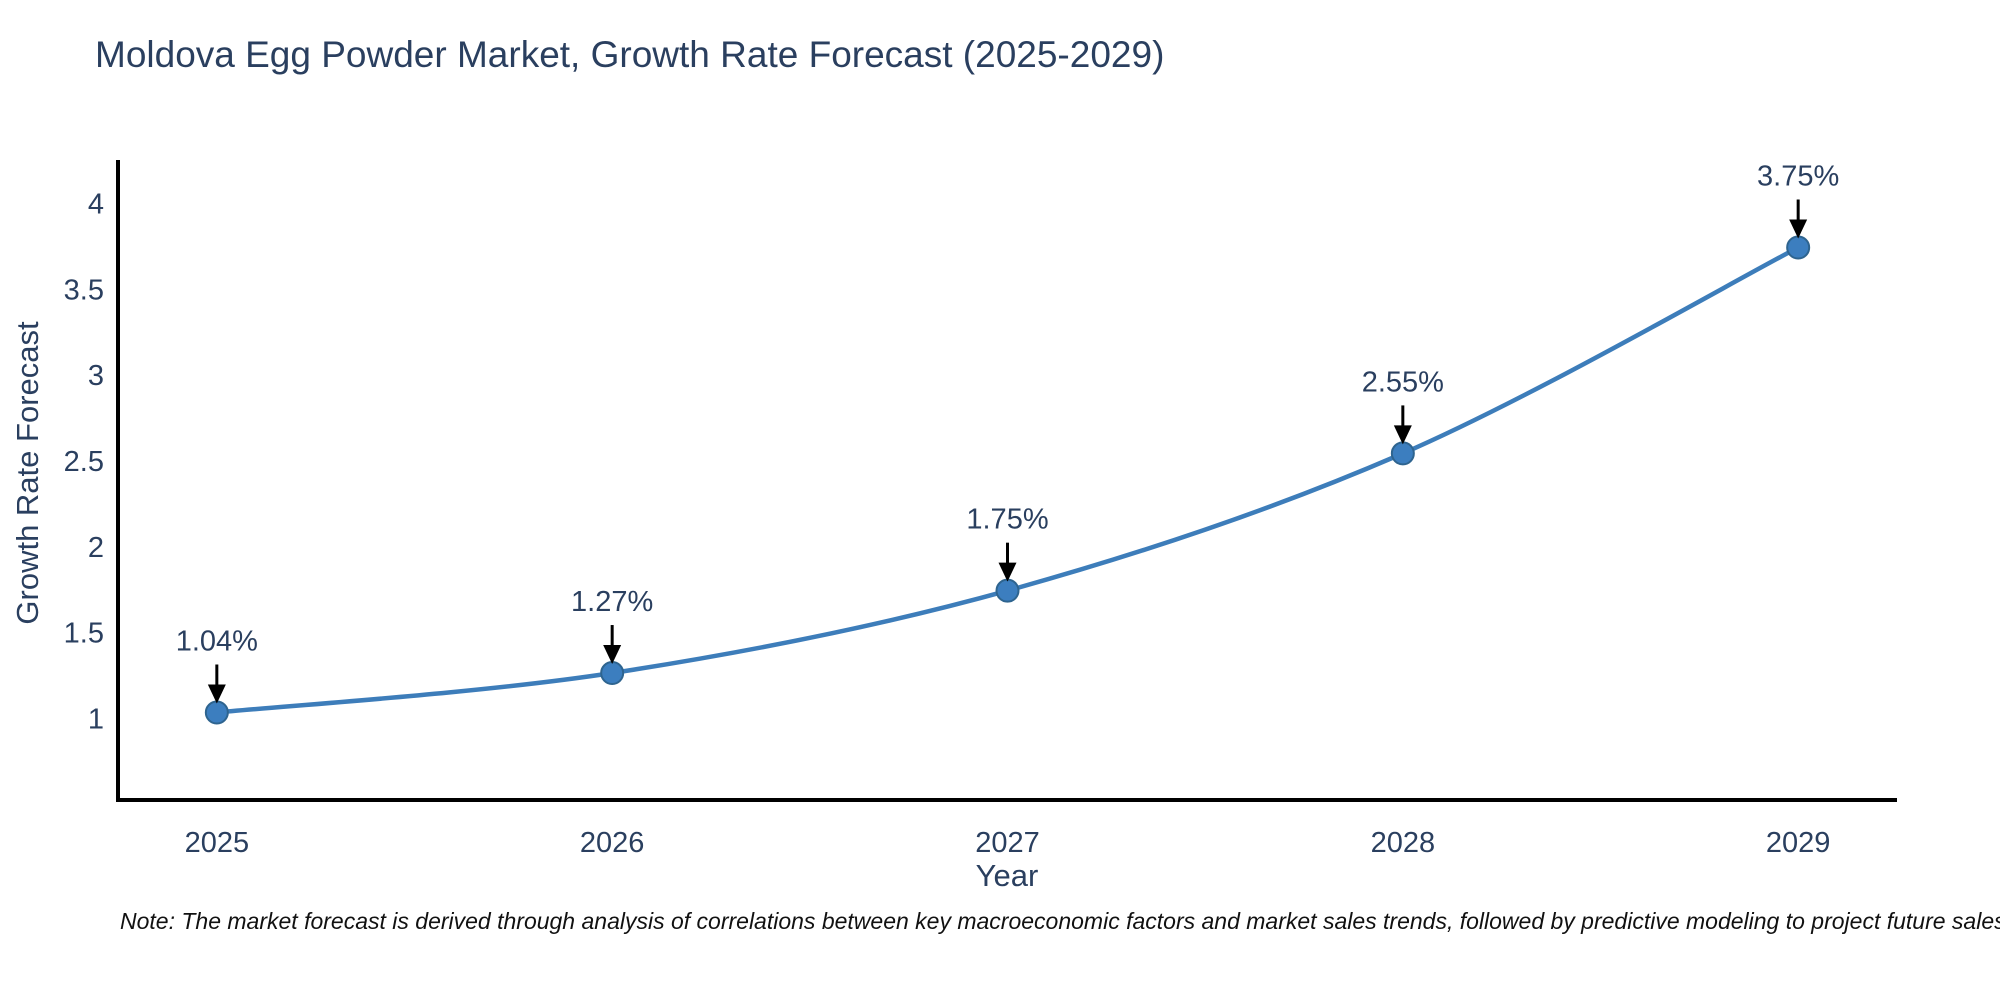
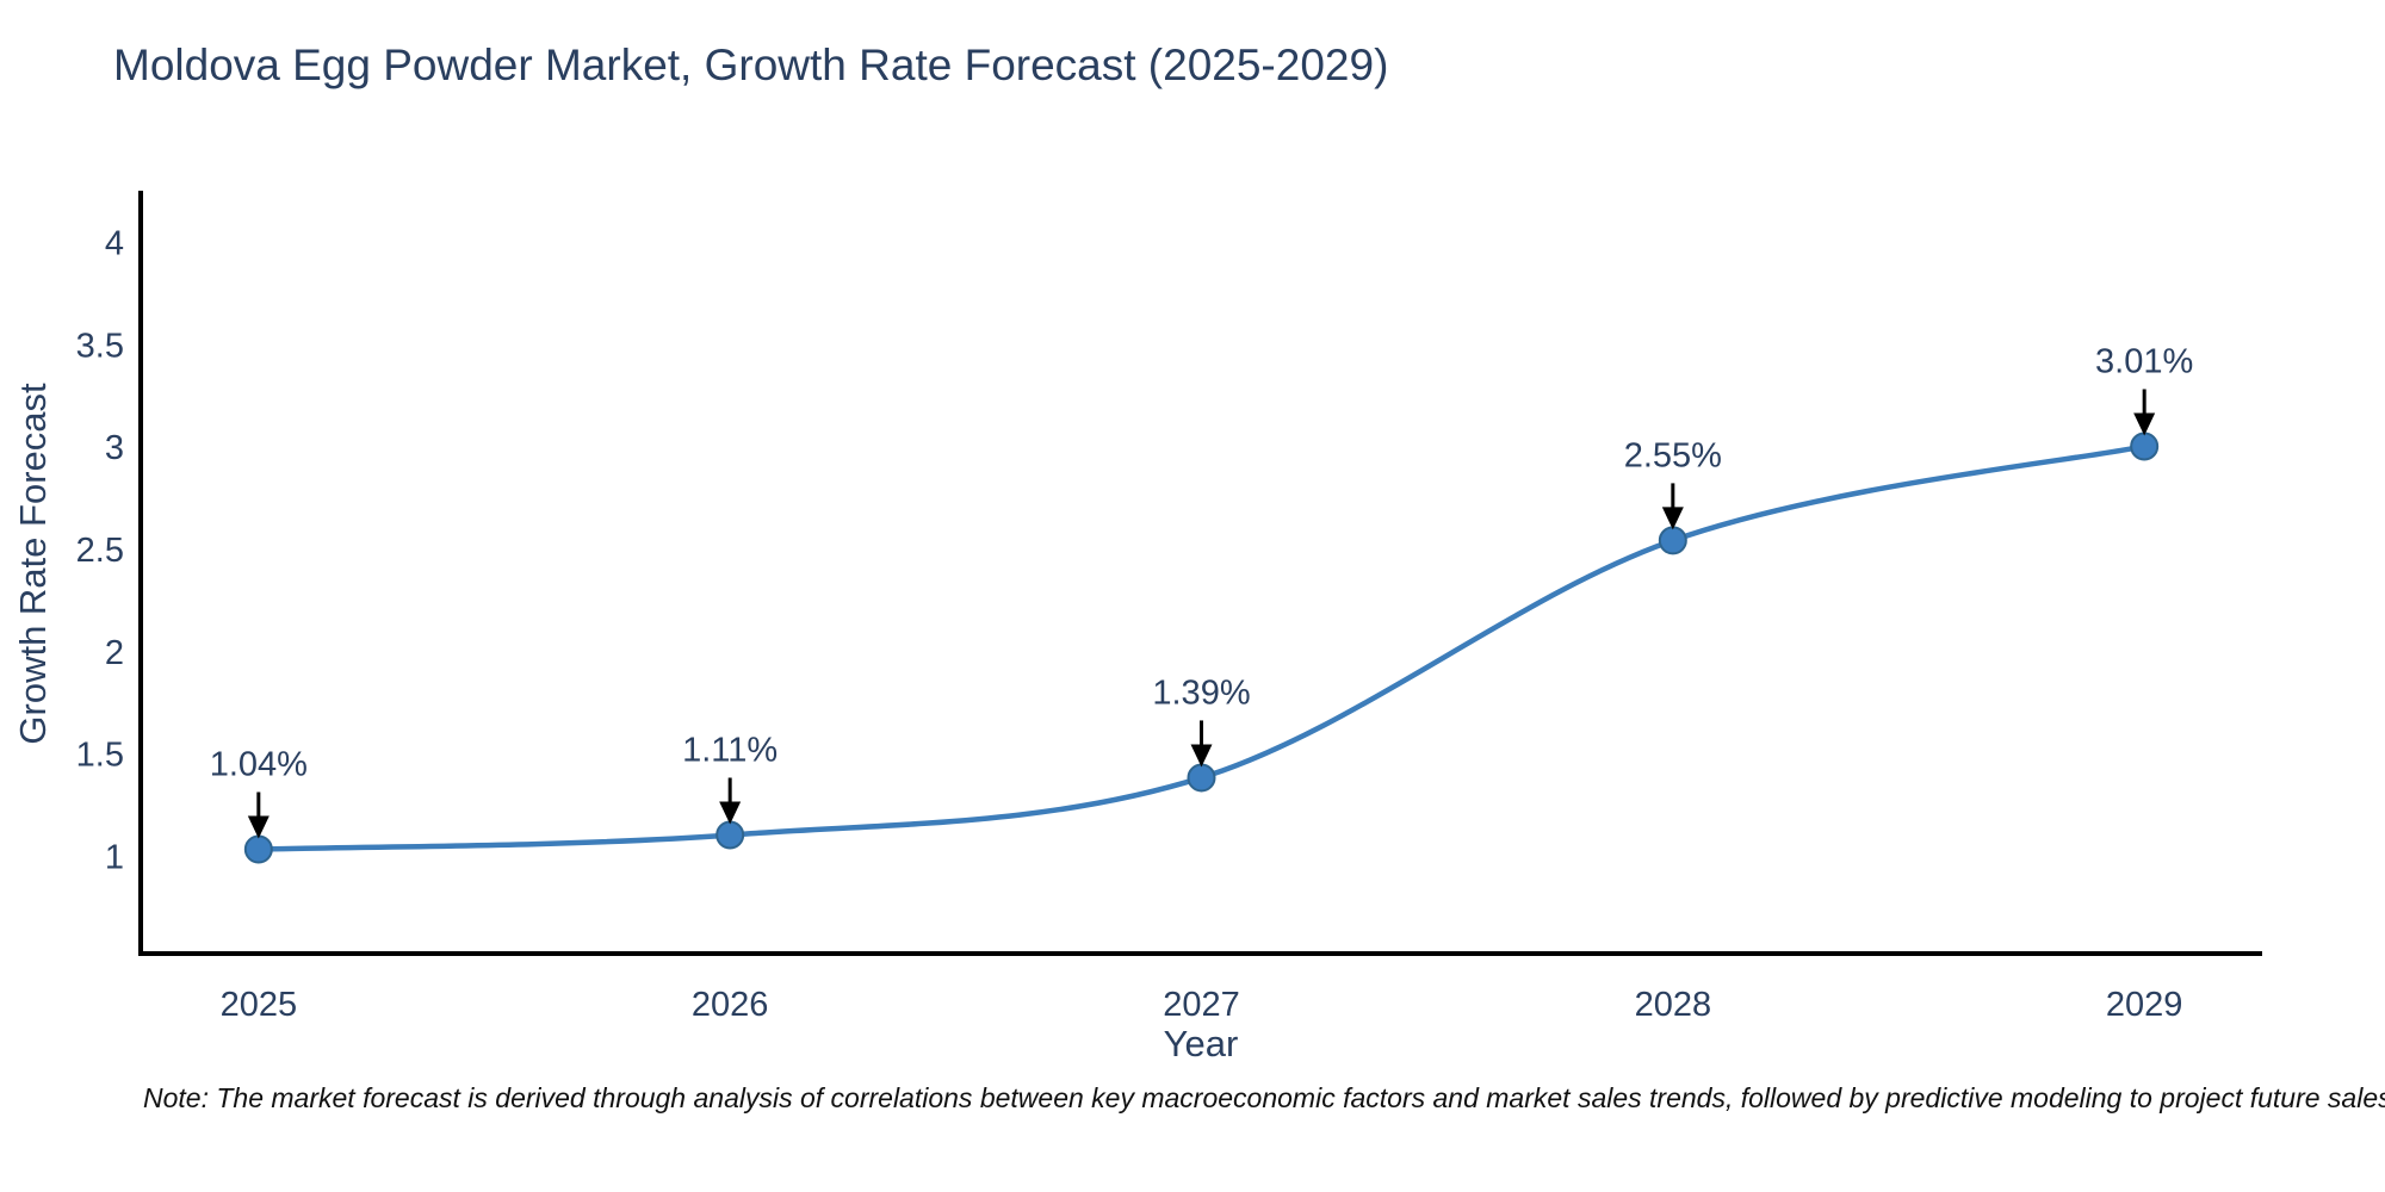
2026: 1.27% -> 1.11%
2027: 1.75% -> 1.39%
2029: 3.75% -> 3.01%
